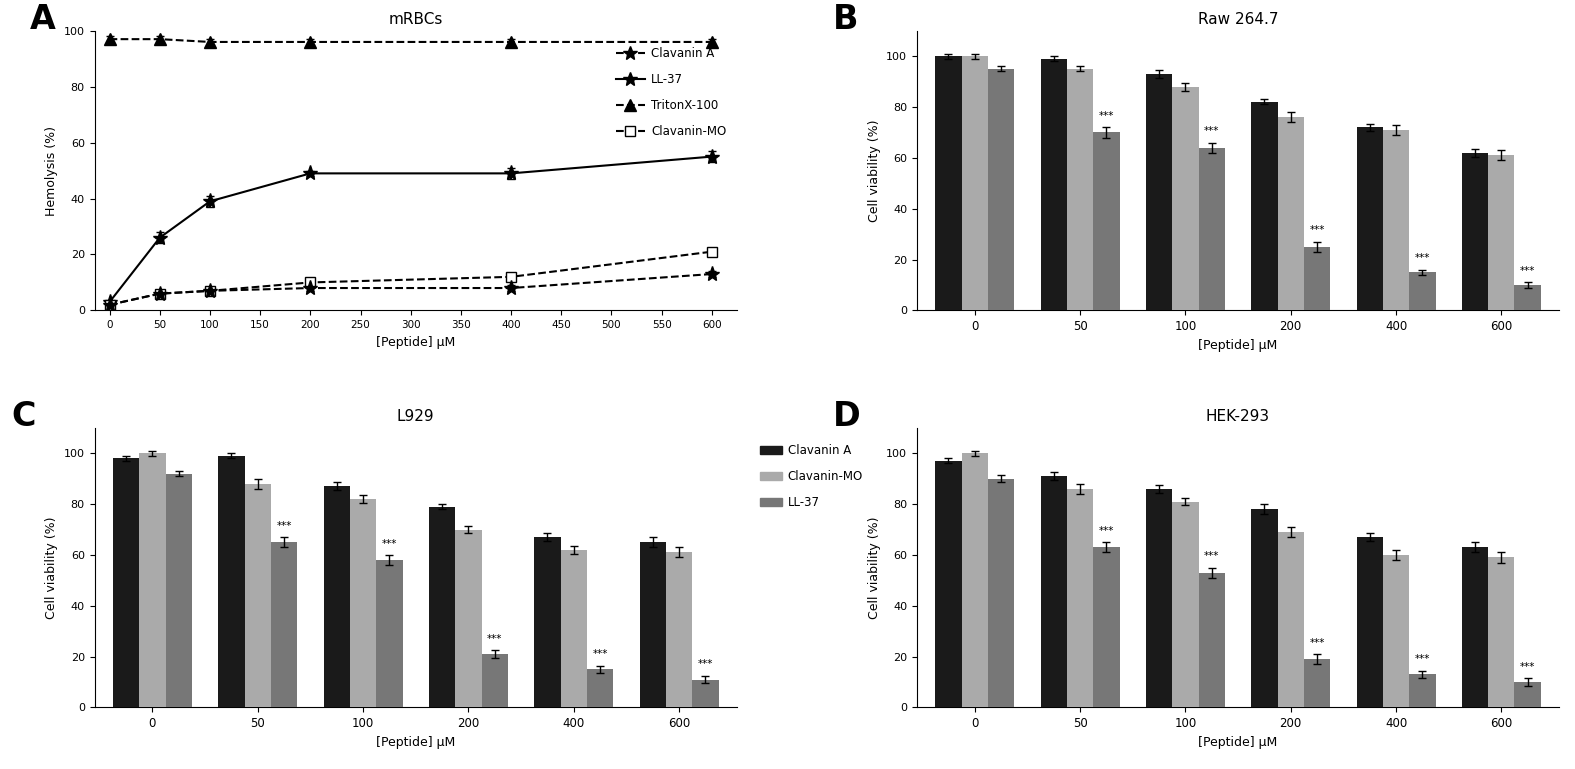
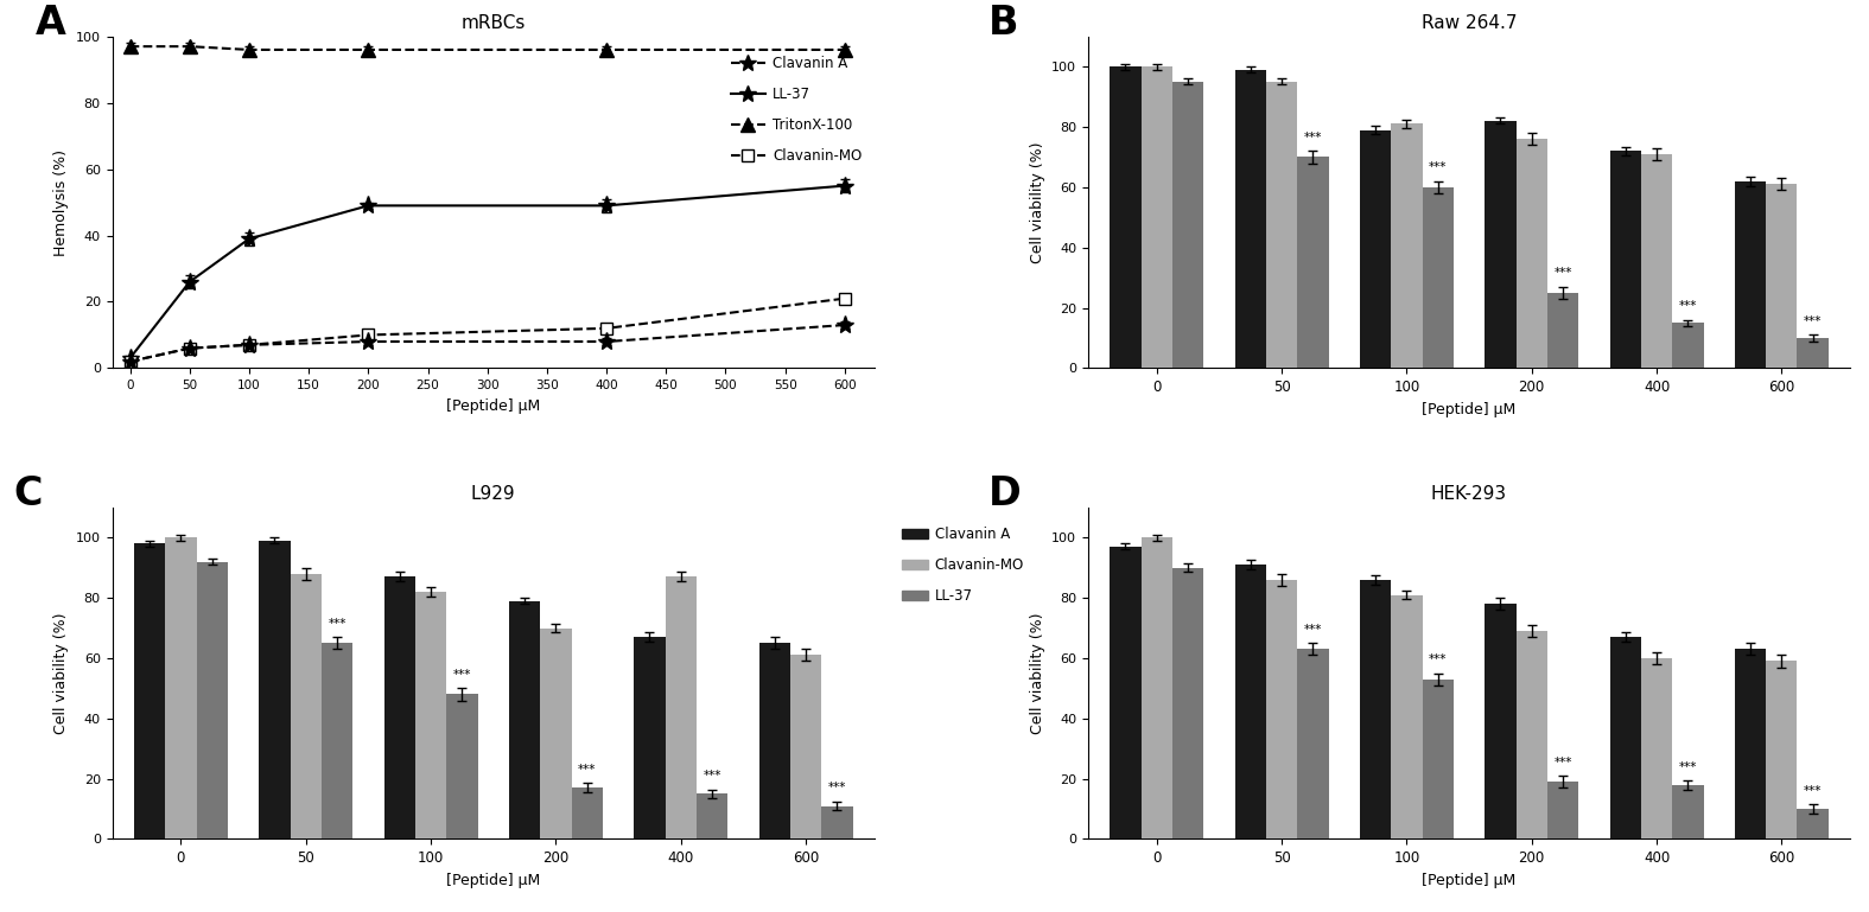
Raw 264.7/Clavanin A/100: 93 -> 79
Raw 264.7/Clavanin-MO/100: 88 -> 81
Raw 264.7/LL-37/100: 64 -> 60
L929/LL-37/100: 58 -> 48
L929/LL-37/200: 21 -> 17
L929/Clavanin-MO/400: 62 -> 87
HEK-293/LL-37/400: 13 -> 18
